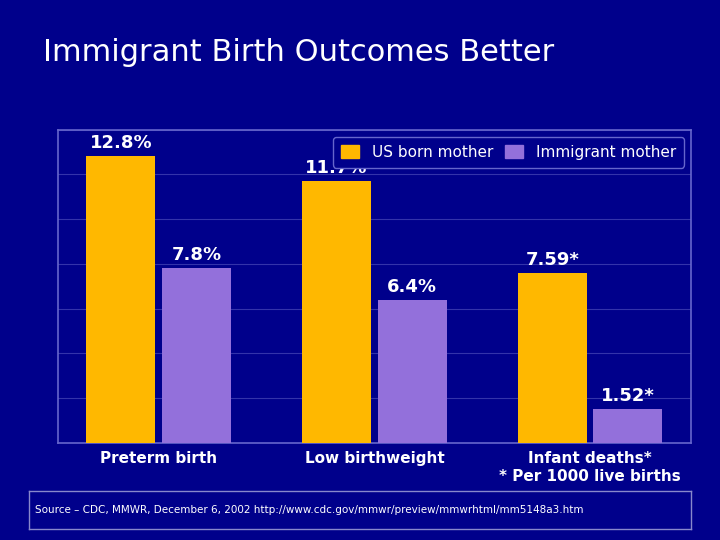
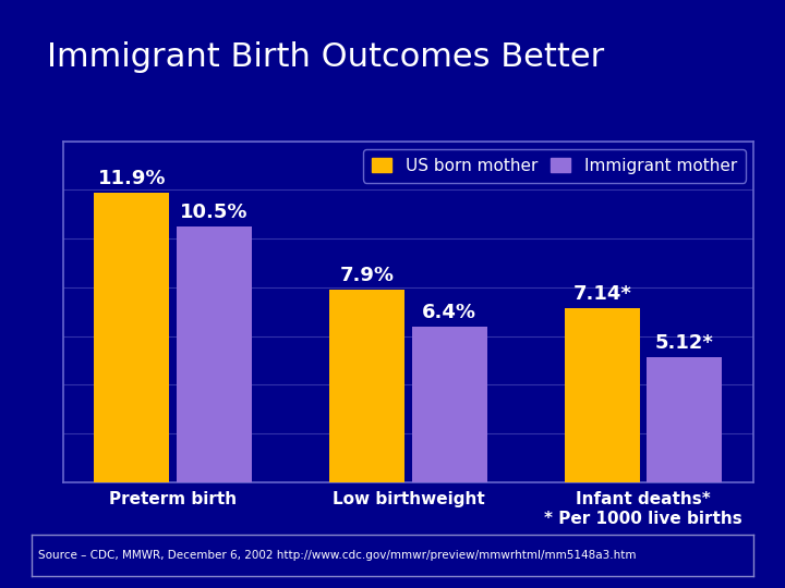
US born mother/Preterm birth: 12.8% -> 11.9%
Immigrant mother/Preterm birth: 7.8% -> 10.5%
US born mother/Low birthweight: 11.7% -> 7.9%
US born mother/Infant deaths* * Per 1000 live births: 7.59* -> 7.14*
Immigrant mother/Infant deaths* * Per 1000 live births: 1.52* -> 5.12*
